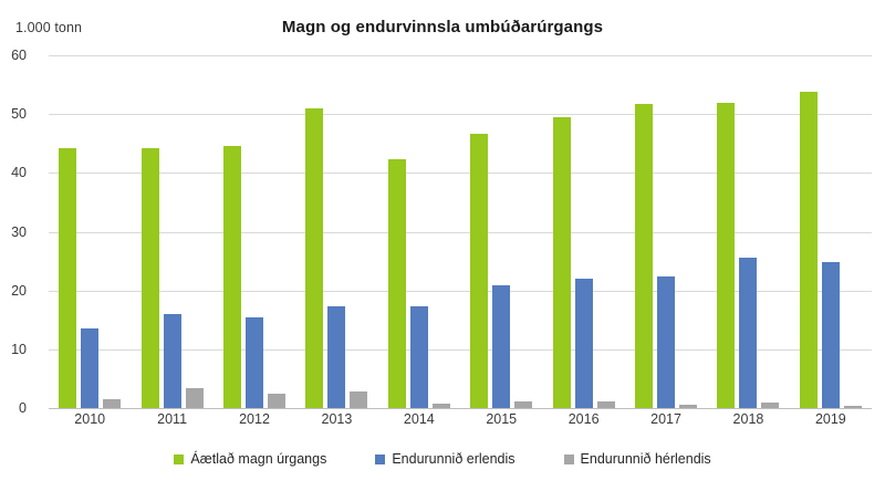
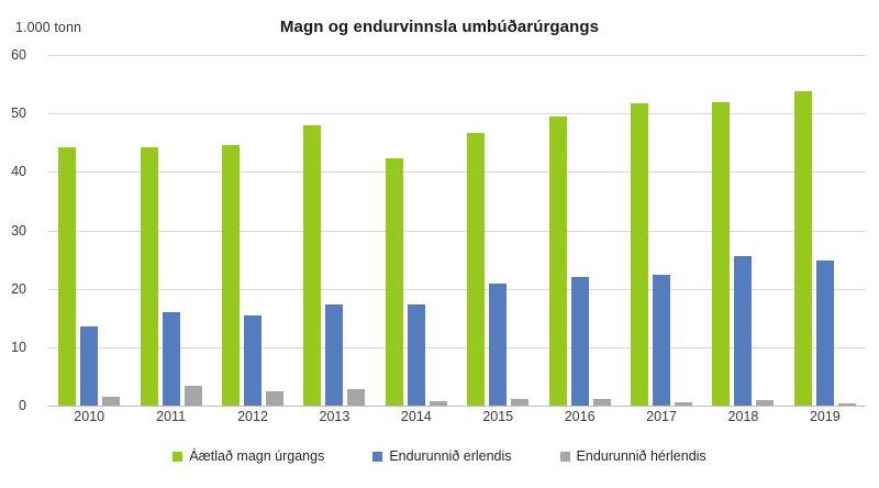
Áætlað magn úrgangs/2013: 51 -> 48
